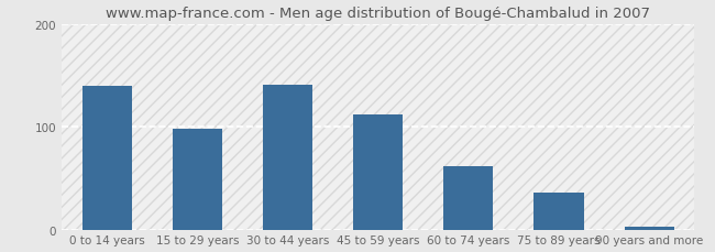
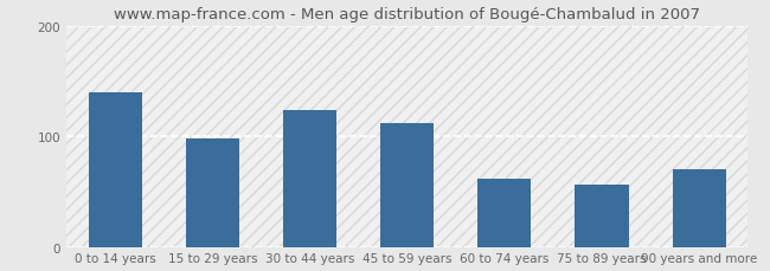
30 to 44 years: 141 -> 124
75 to 89 years: 36 -> 56
90 years and more: 3 -> 70
